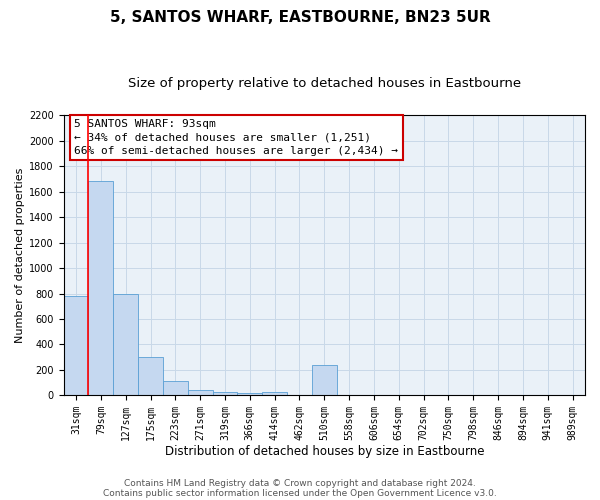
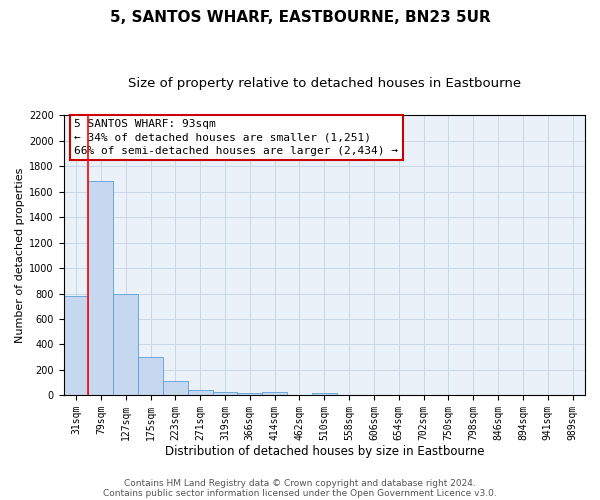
510sqm: 240 -> 20
